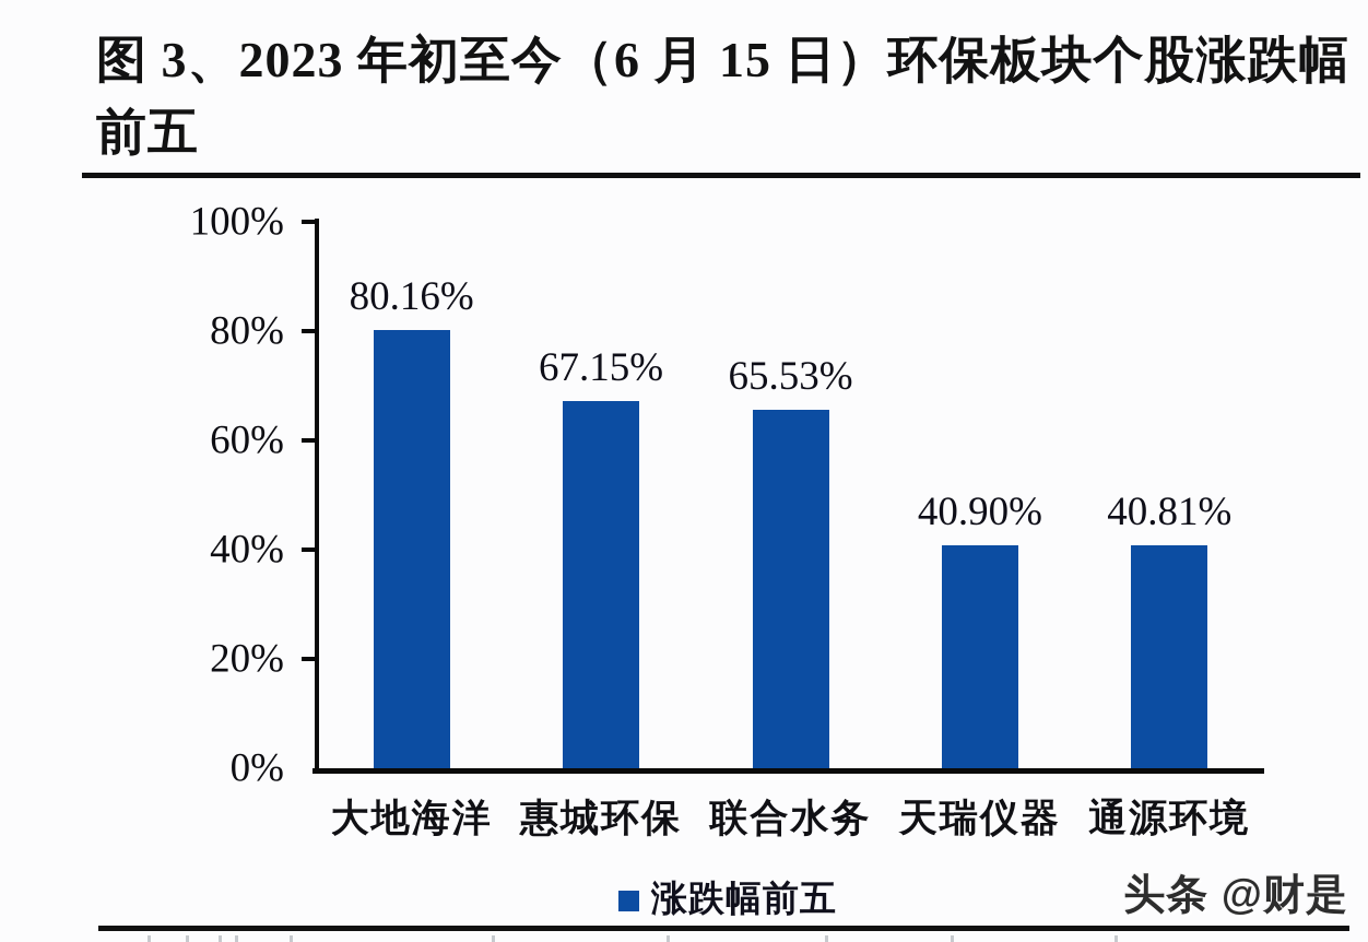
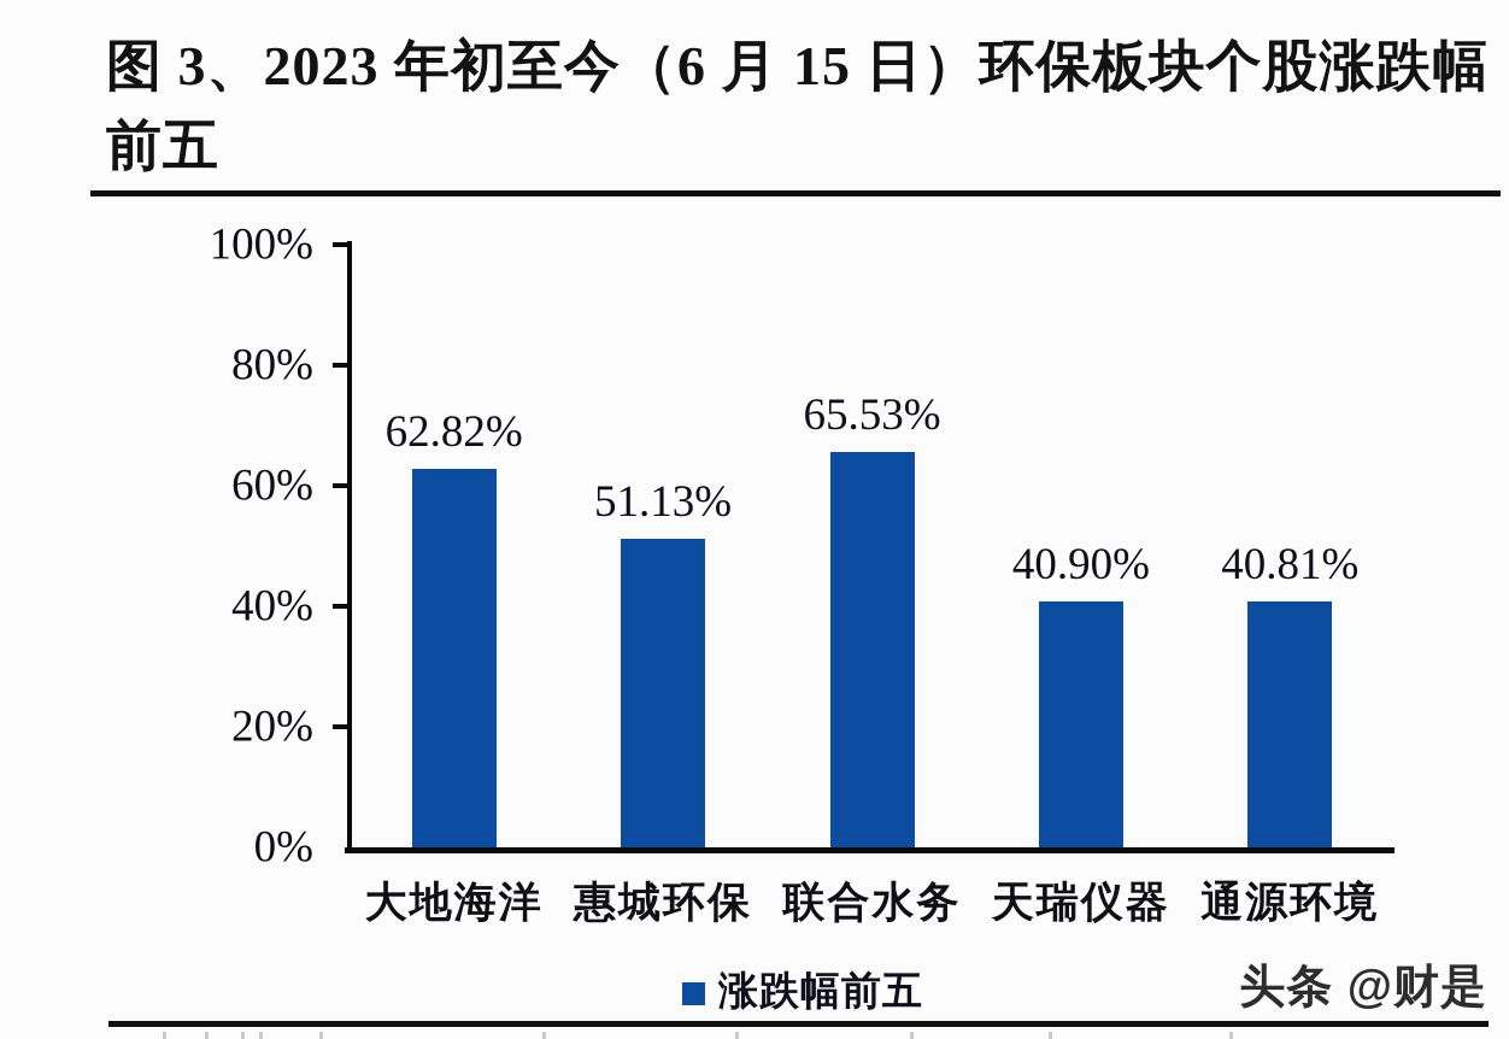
大地海洋: 80.16% -> 62.82%
惠城环保: 67.15% -> 51.13%
